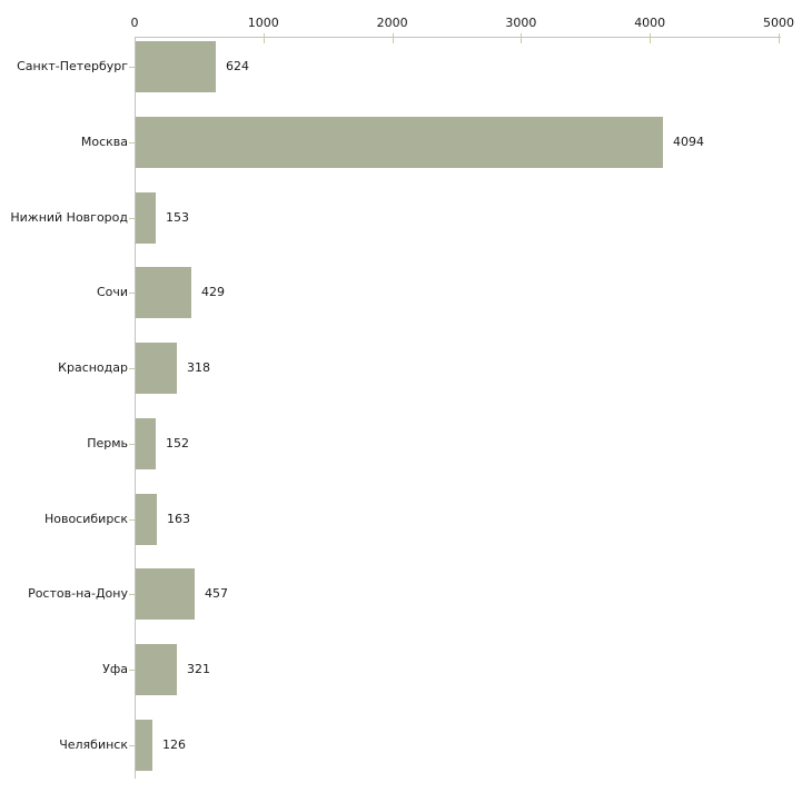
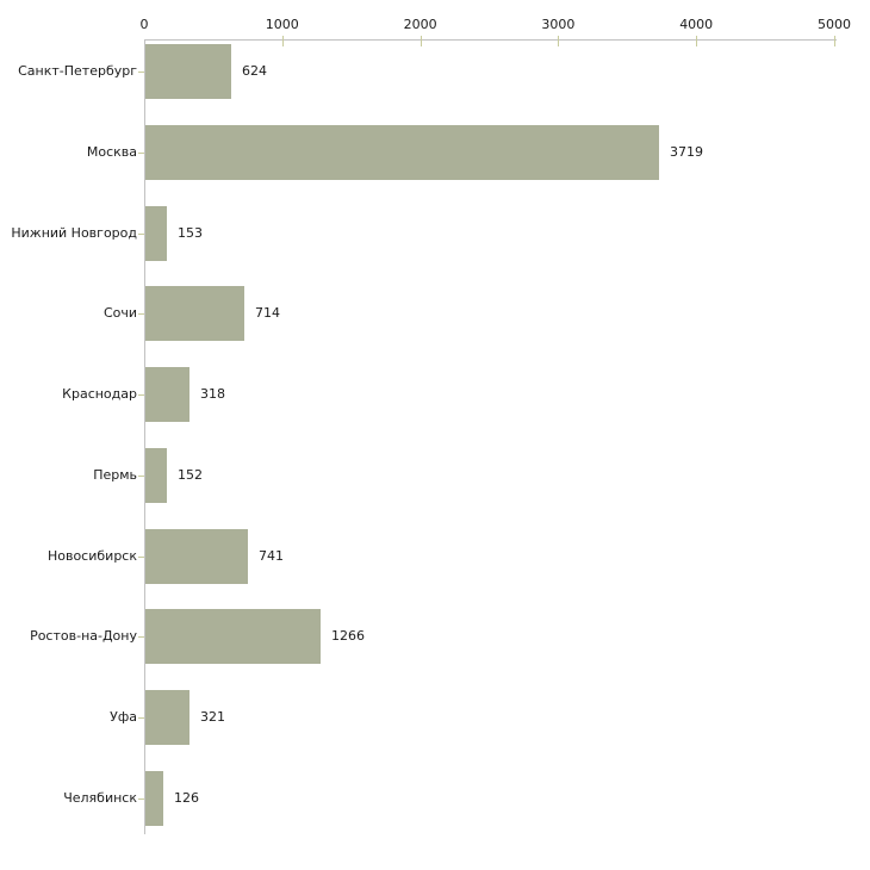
Москва: 4094 -> 3719
Сочи: 429 -> 714
Новосибирск: 163 -> 741
Ростов-на-Дону: 457 -> 1266
